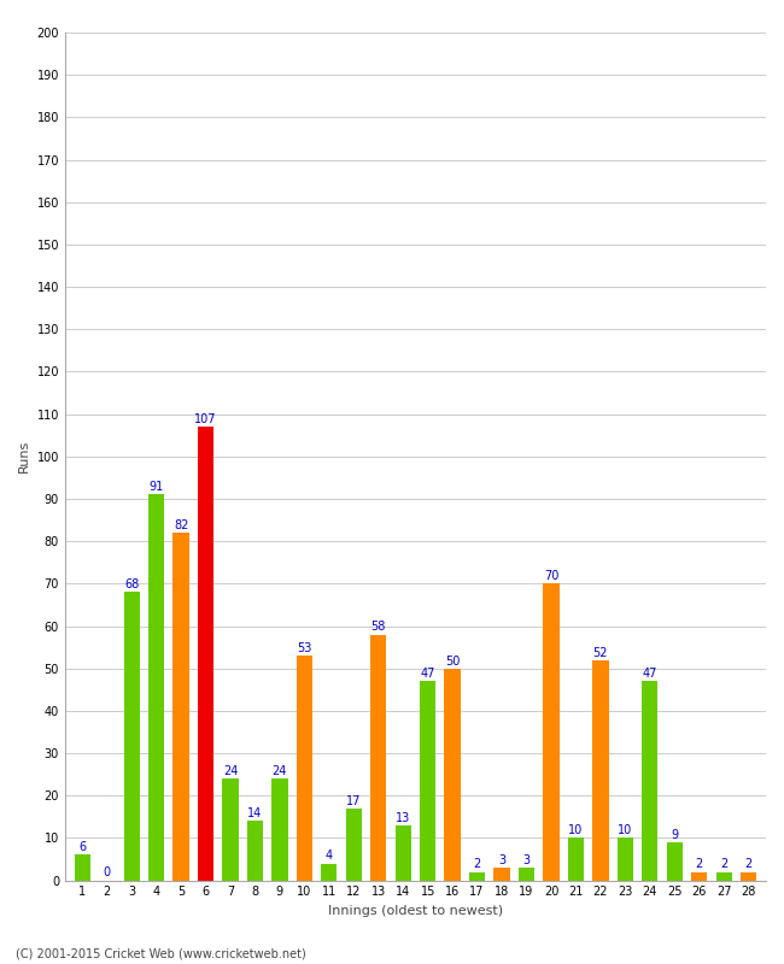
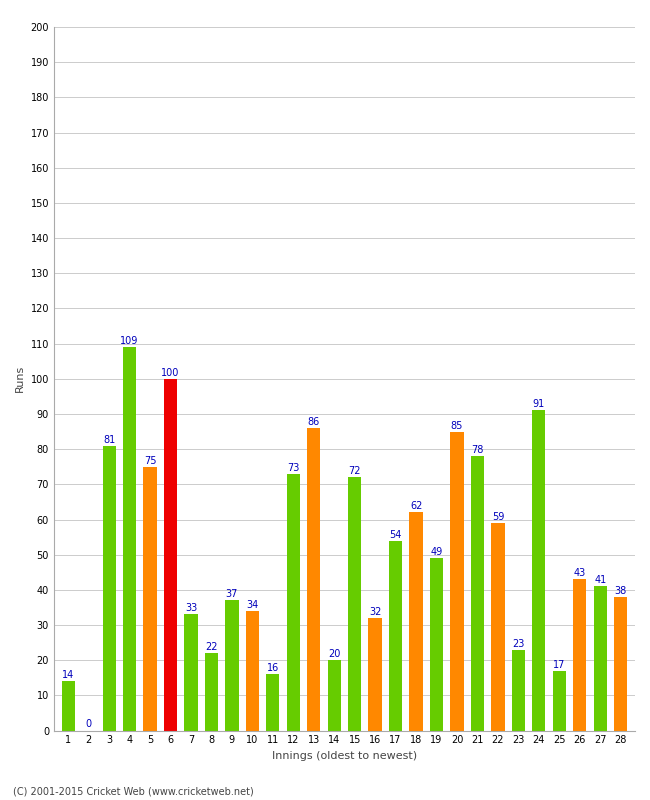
1: 6 -> 14
3: 68 -> 81
4: 91 -> 109
5: 82 -> 75
6: 107 -> 100
7: 24 -> 33
8: 14 -> 22
9: 24 -> 37
10: 53 -> 34
11: 4 -> 16
12: 17 -> 73
13: 58 -> 86
14: 13 -> 20
15: 47 -> 72
16: 50 -> 32
17: 2 -> 54
18: 3 -> 62
19: 3 -> 49
20: 70 -> 85
21: 10 -> 78
22: 52 -> 59
23: 10 -> 23
24: 47 -> 91
25: 9 -> 17
26: 2 -> 43
27: 2 -> 41
28: 2 -> 38
